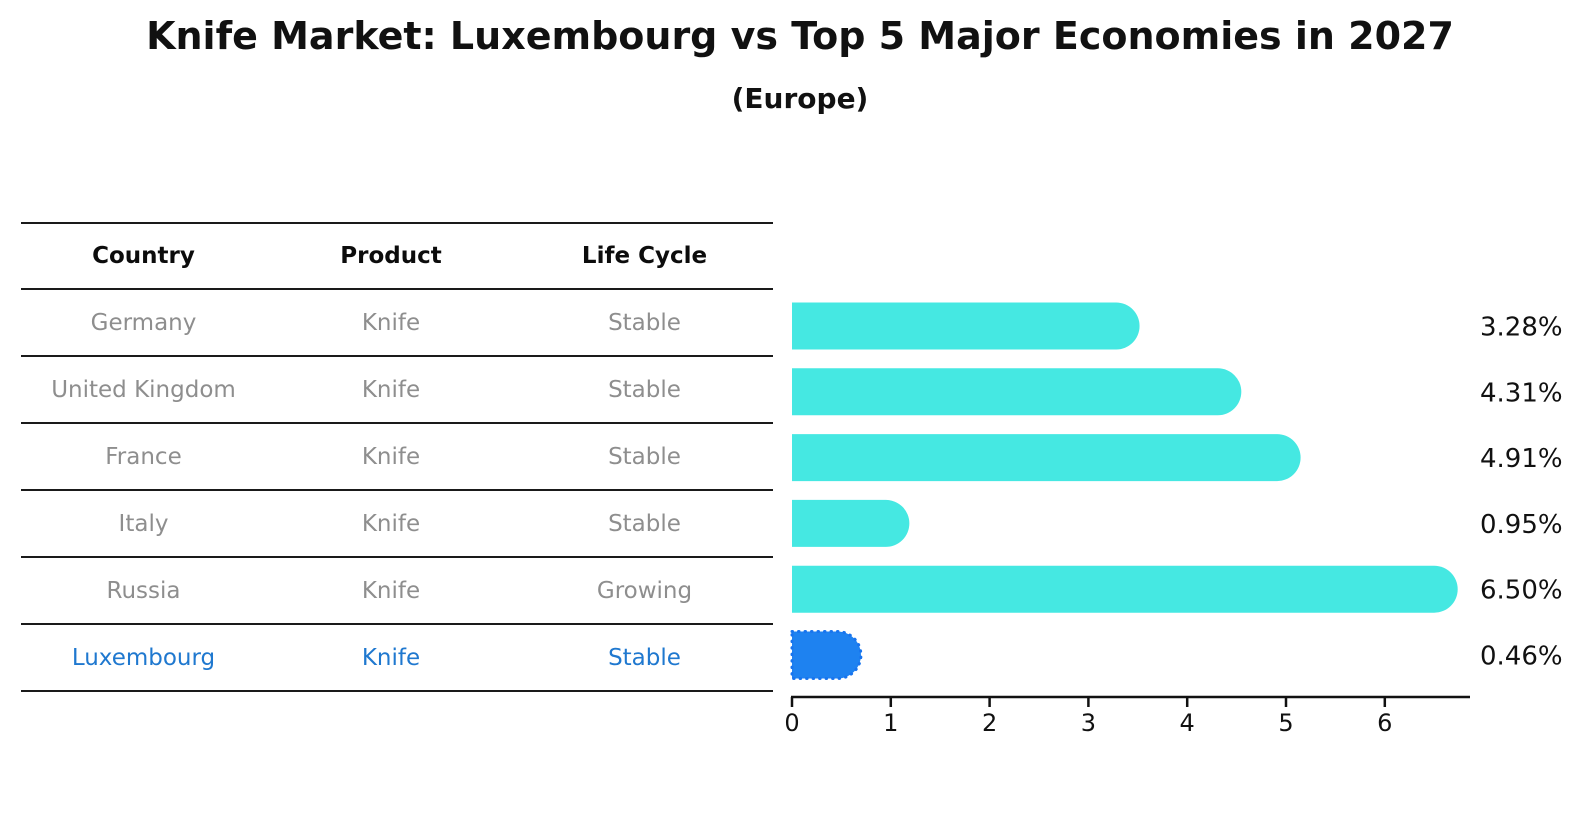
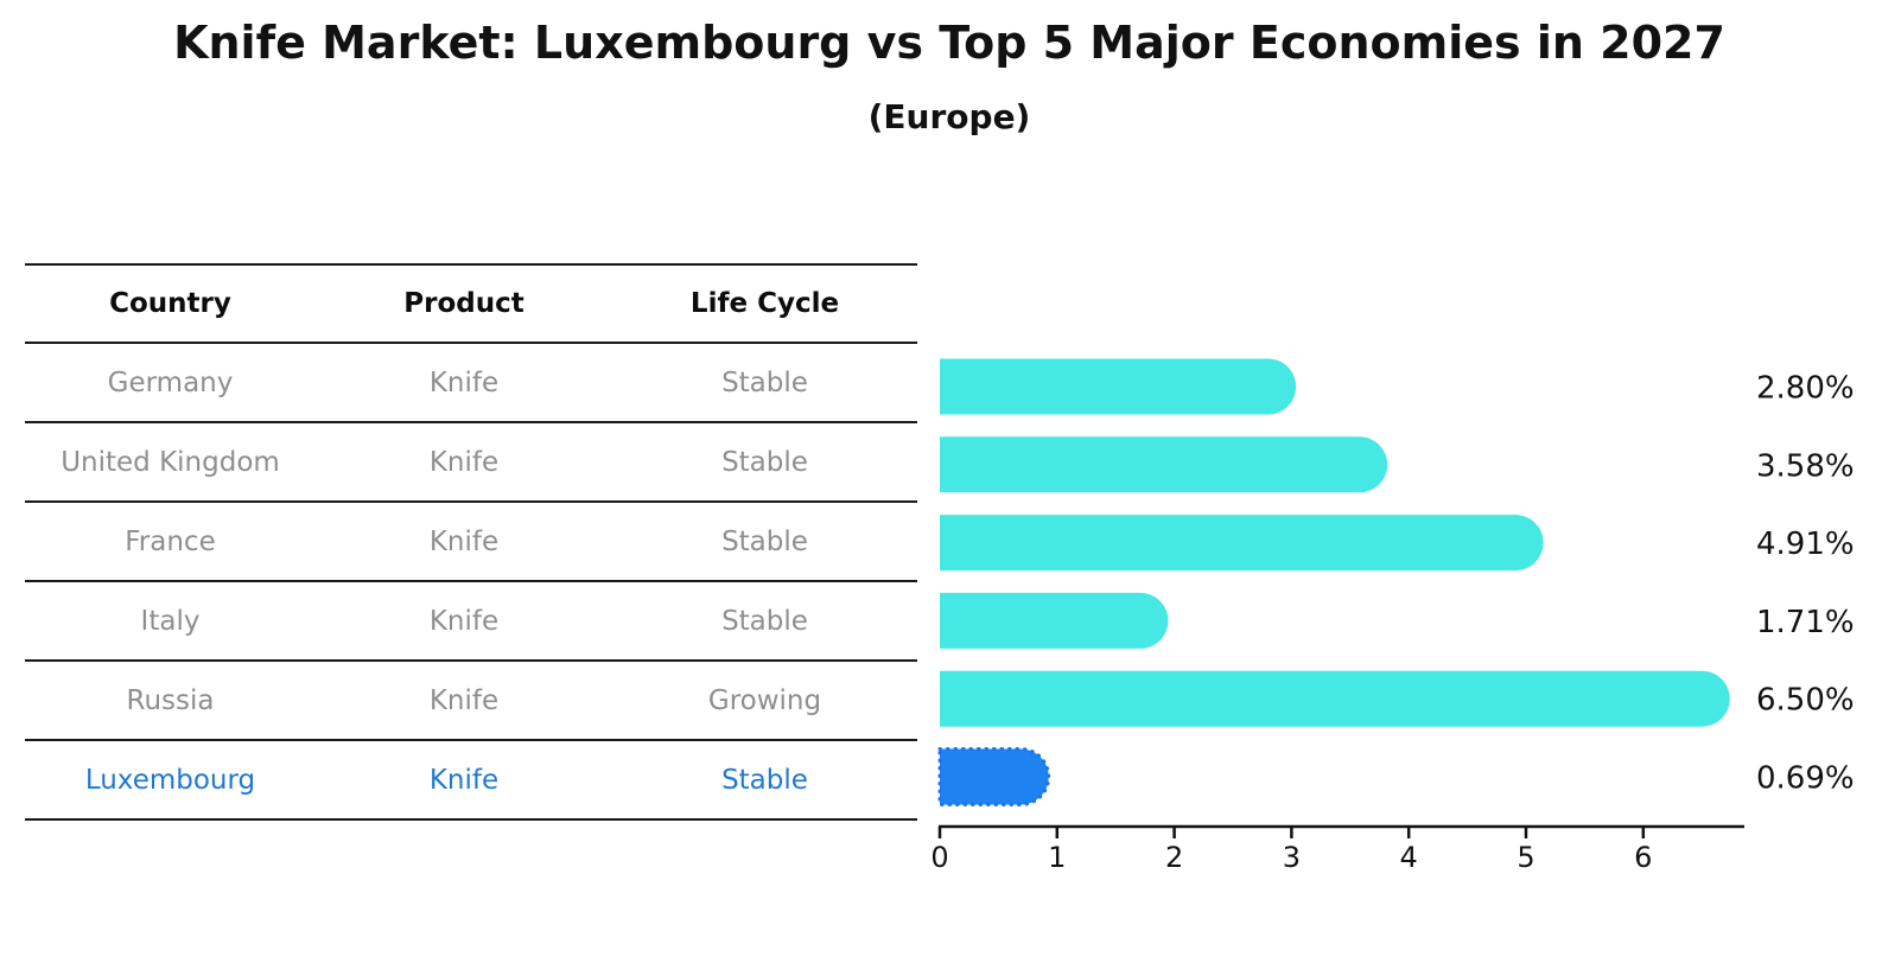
Germany: 3.28% -> 2.80%
United Kingdom: 4.31% -> 3.58%
Italy: 0.95% -> 1.71%
Luxembourg: 0.46% -> 0.69%
